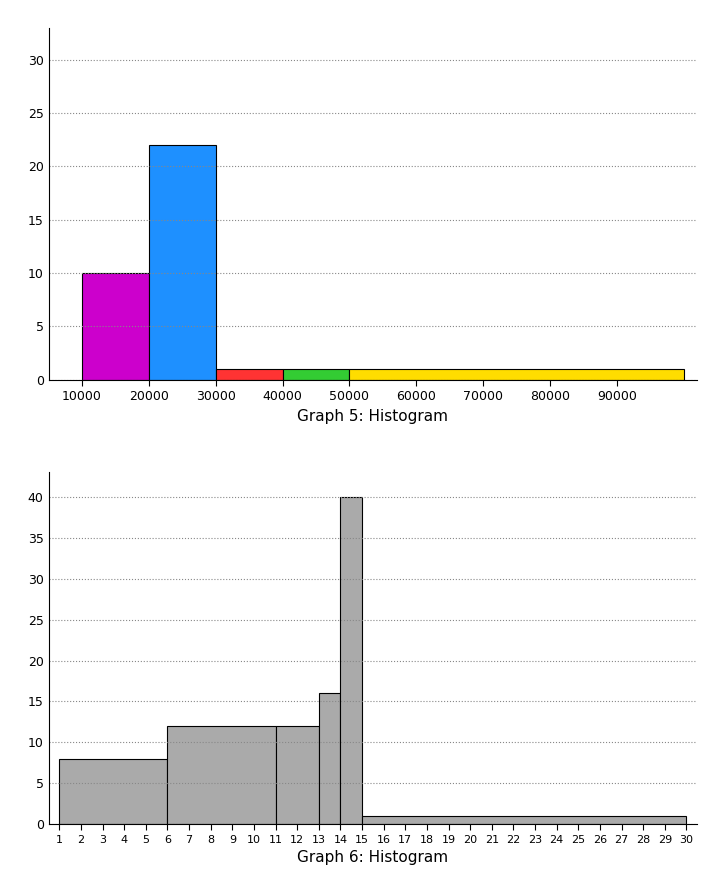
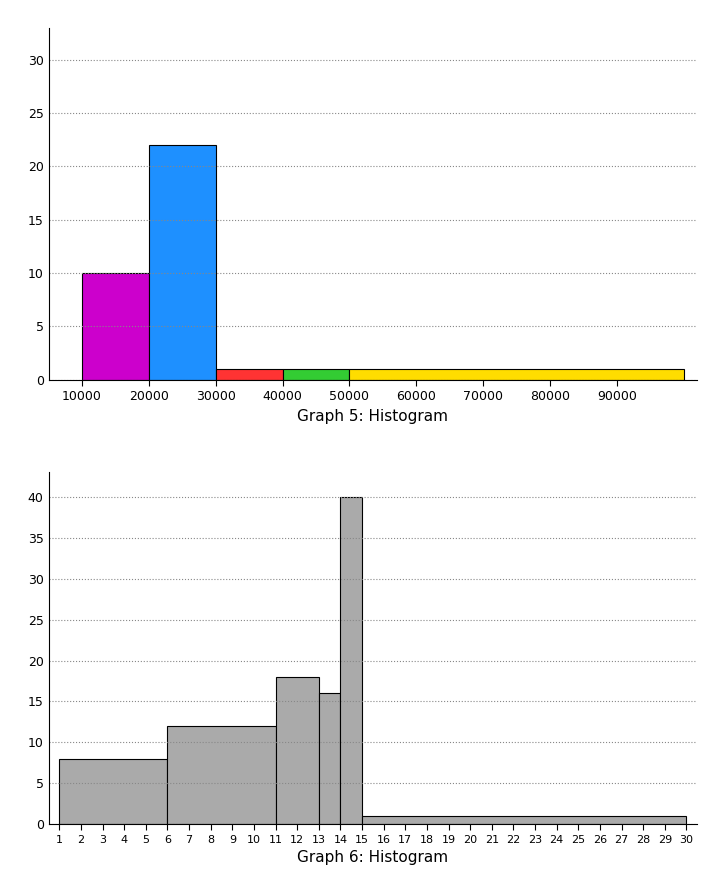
12: 12 -> 18
